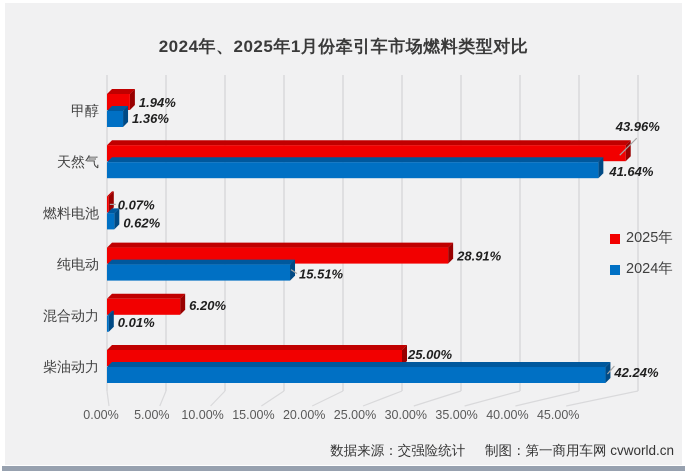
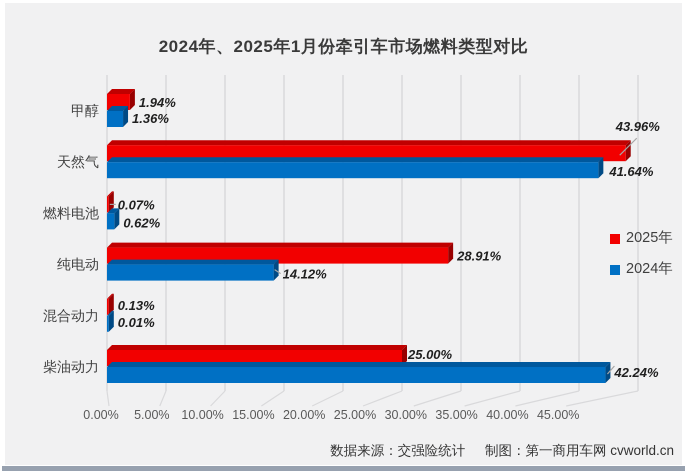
2024年/纯电动: 15.51% -> 14.12%
2025年/混合动力: 6.20% -> 0.13%
